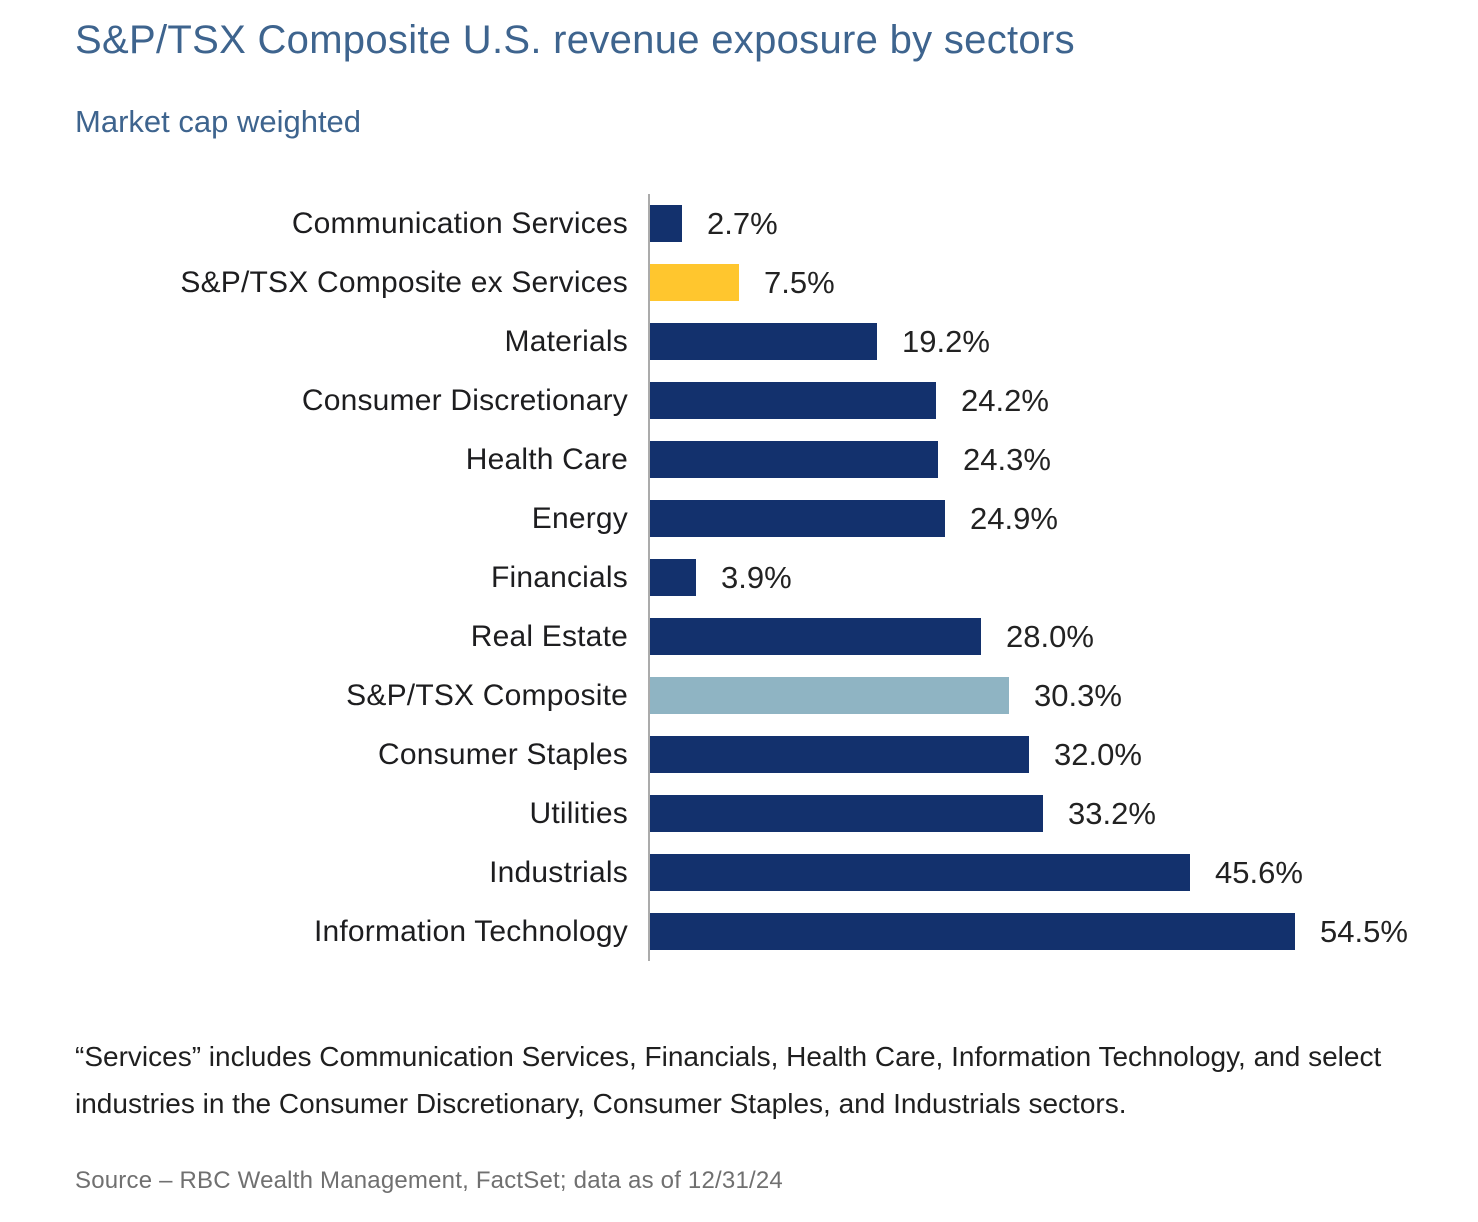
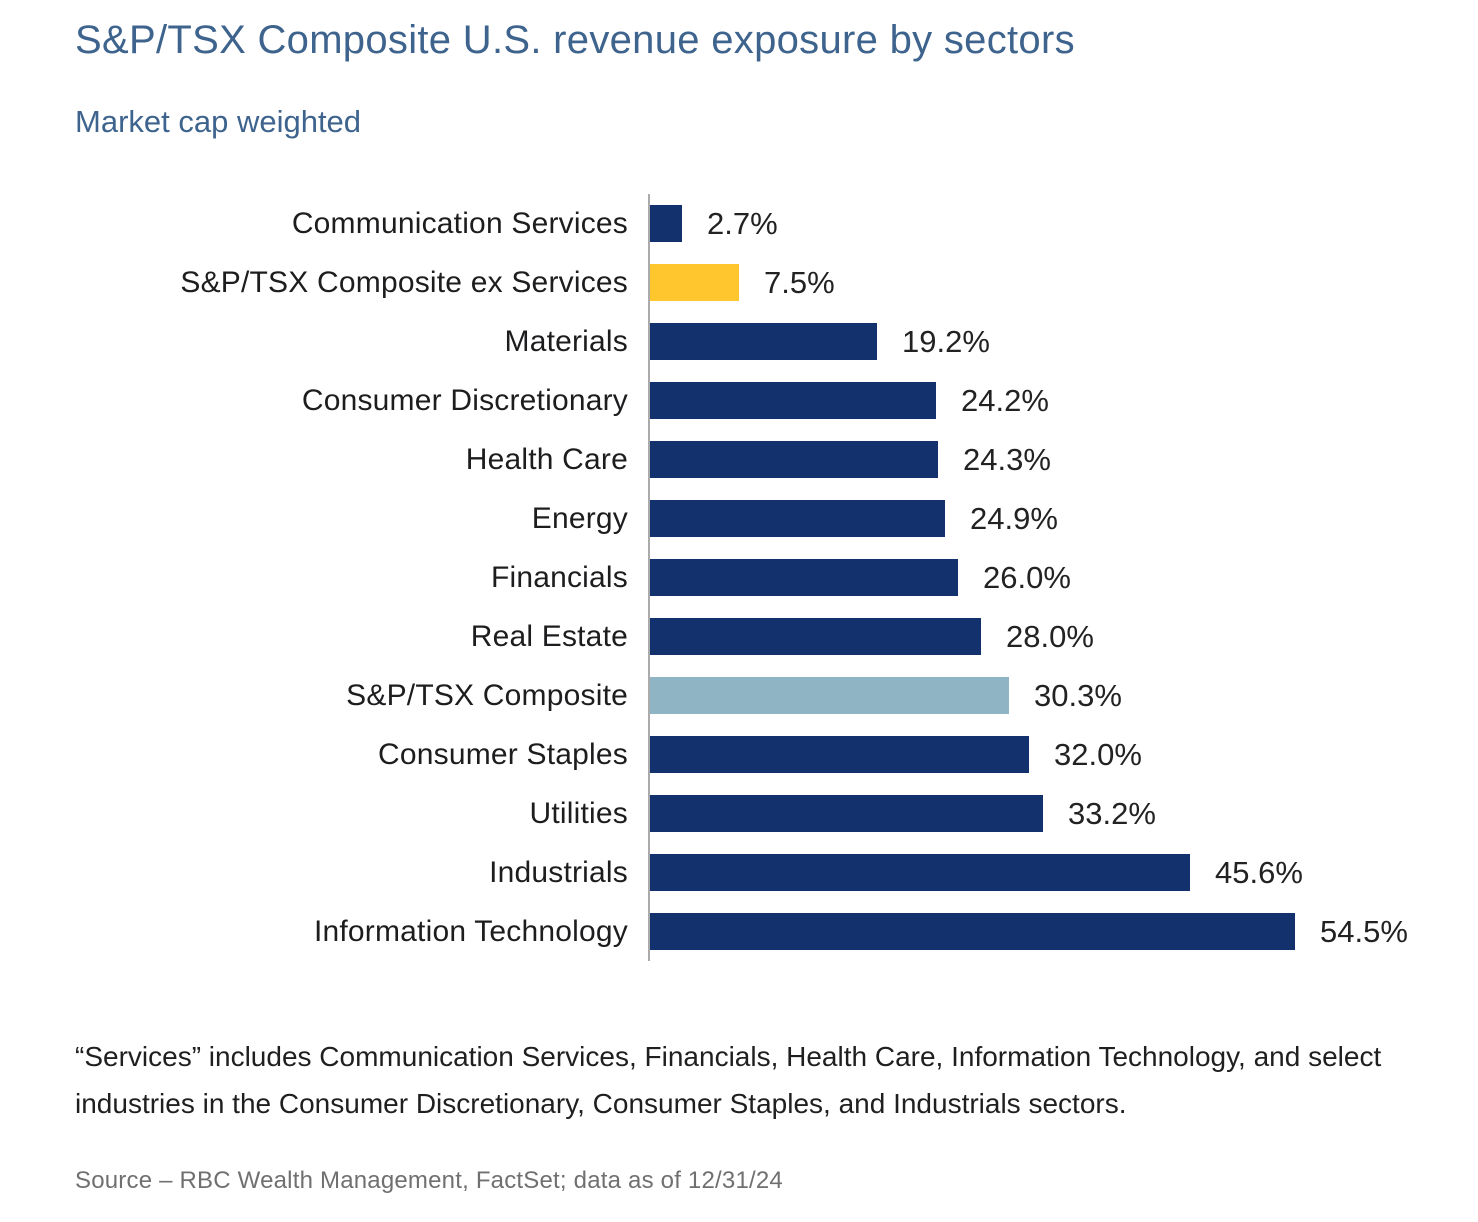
Financials: 3.9% -> 26.0%
